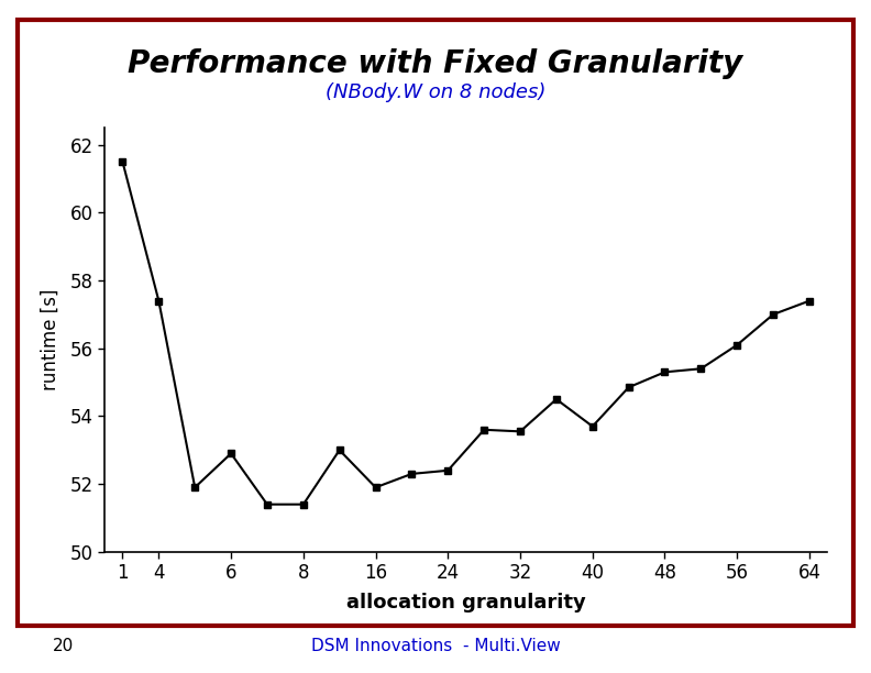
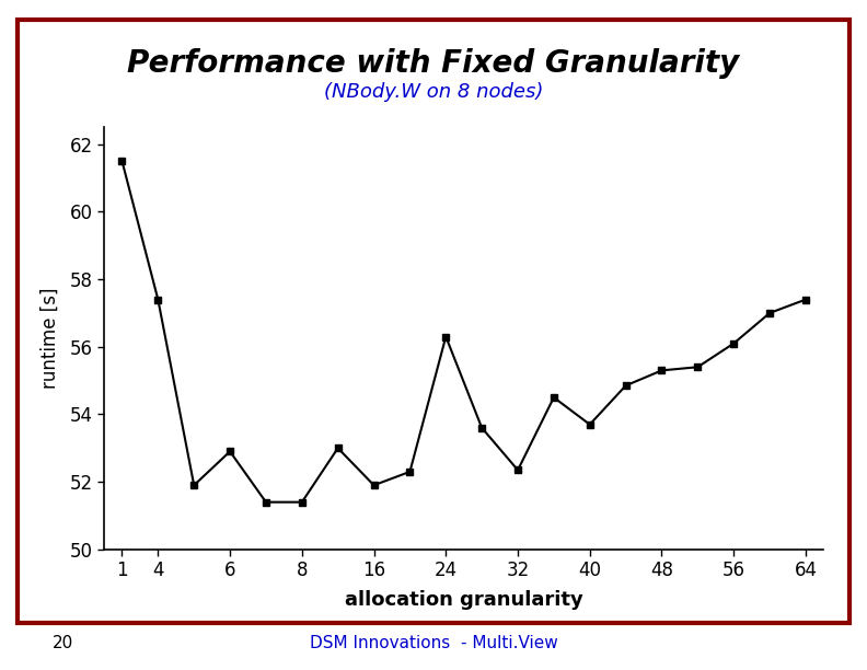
24: 52.40 -> 56.30
32: 53.55 -> 52.35
